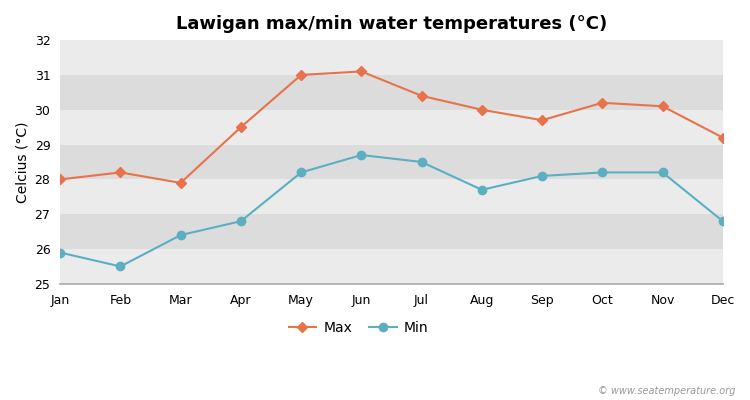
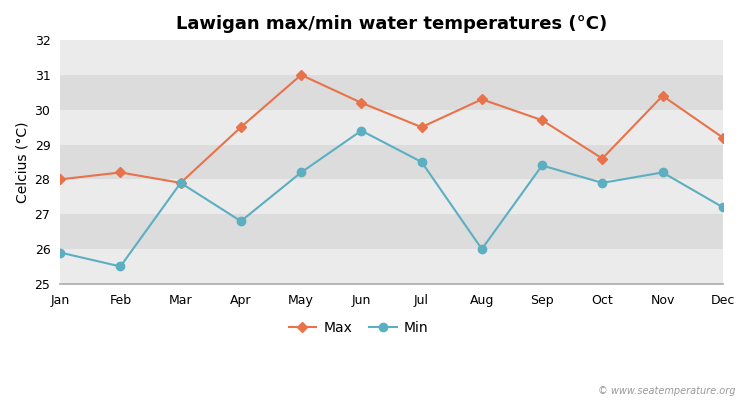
Min/Mar: 26.4 -> 27.9
Max/Jun: 31.1 -> 30.2
Min/Jun: 28.7 -> 29.4
Max/Jul: 30.4 -> 29.5
Max/Aug: 30.0 -> 30.3
Min/Aug: 27.7 -> 26.0
Min/Sep: 28.1 -> 28.4
Max/Oct: 30.2 -> 28.6
Min/Oct: 28.2 -> 27.9
Max/Nov: 30.1 -> 30.4
Min/Dec: 26.8 -> 27.2
